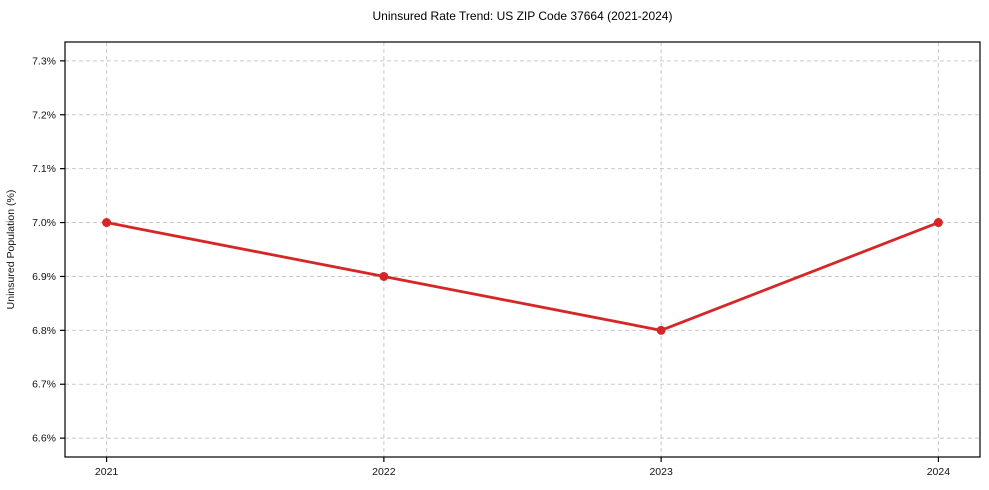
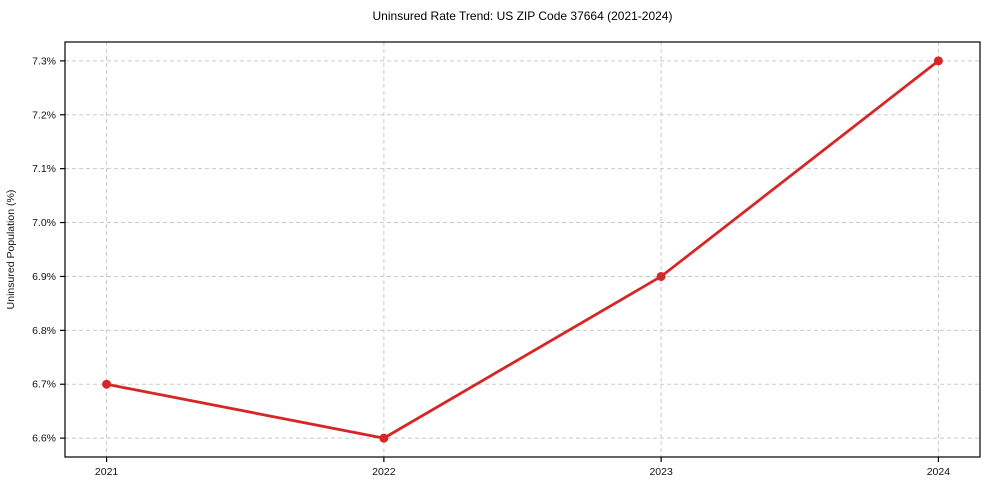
2021: 7.0% -> 6.7%
2022: 6.9% -> 6.6%
2023: 6.8% -> 6.9%
2024: 7.0% -> 7.3%
